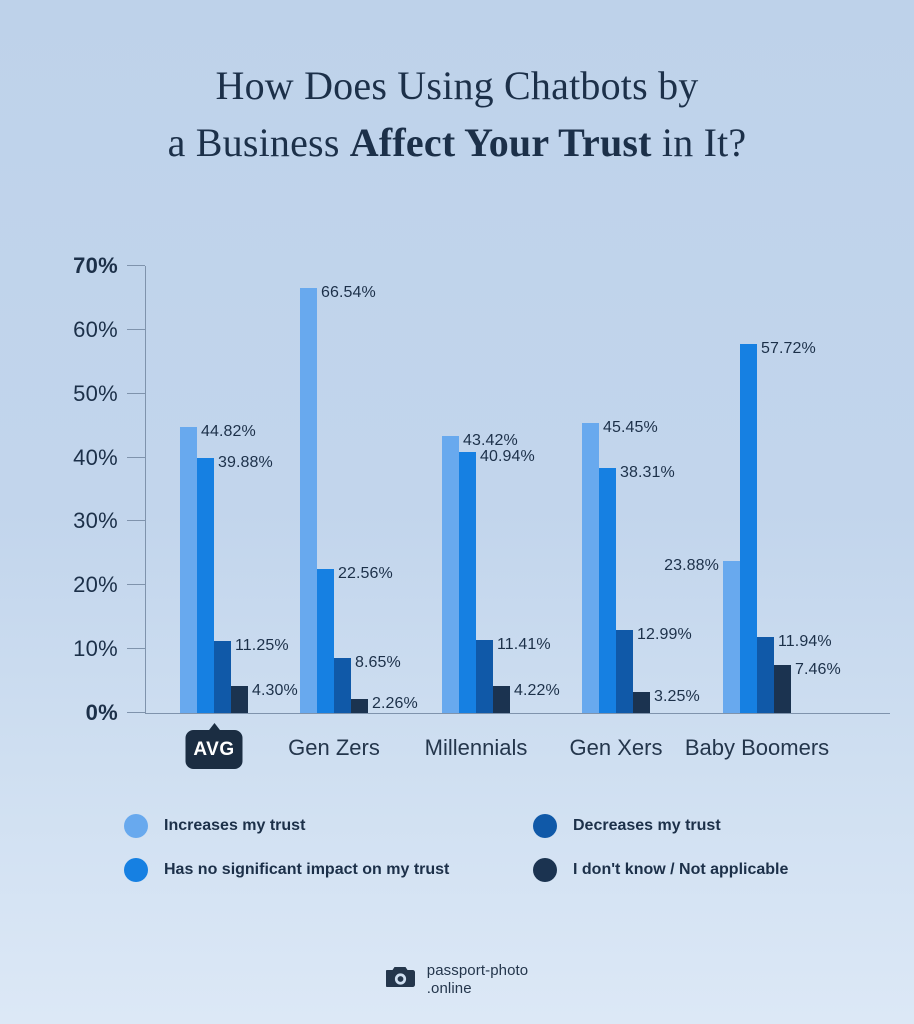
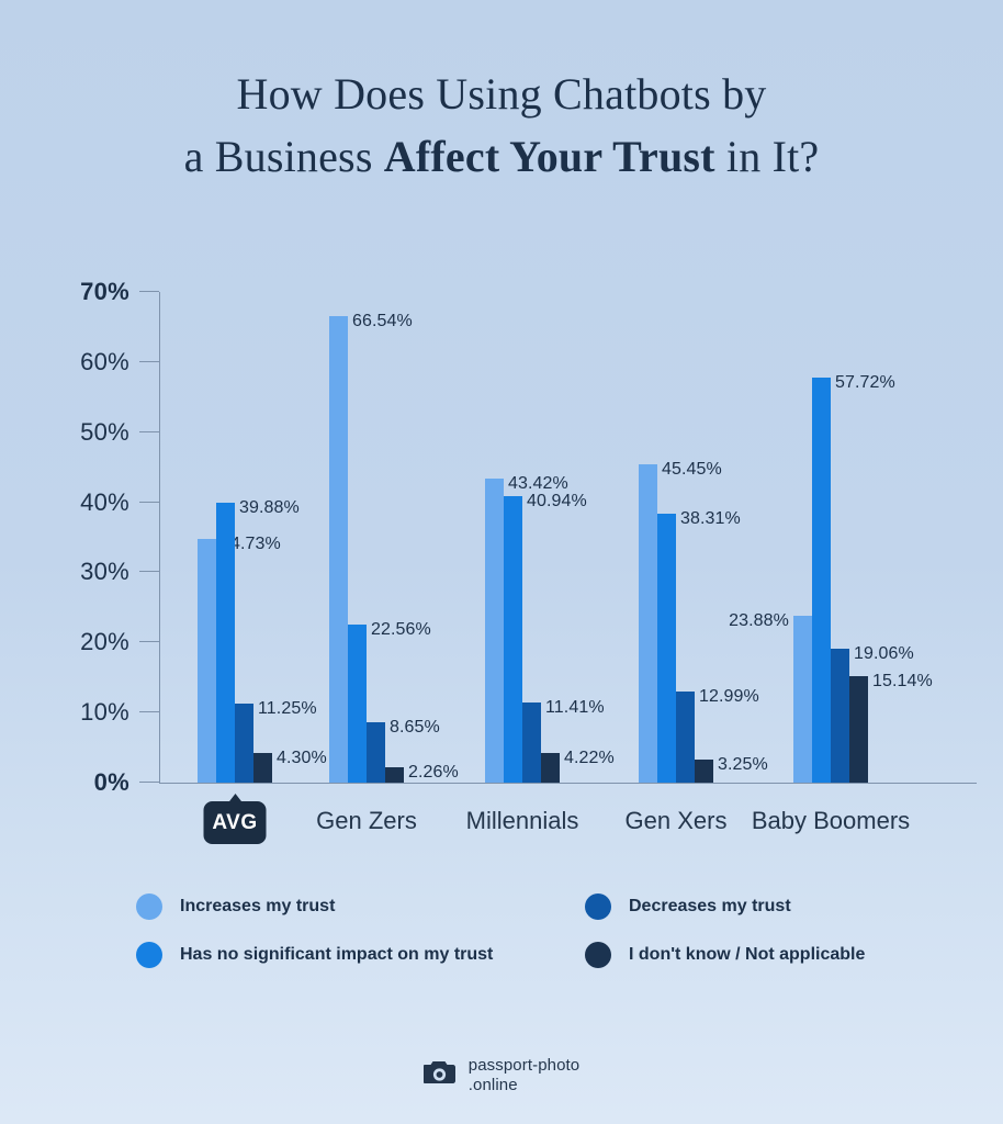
Increases my trust/AVG: 44.82% -> 34.73%
Decreases my trust/Baby Boomers: 11.94% -> 19.06%
I don't know / Not applicable/Baby Boomers: 7.46% -> 15.14%
